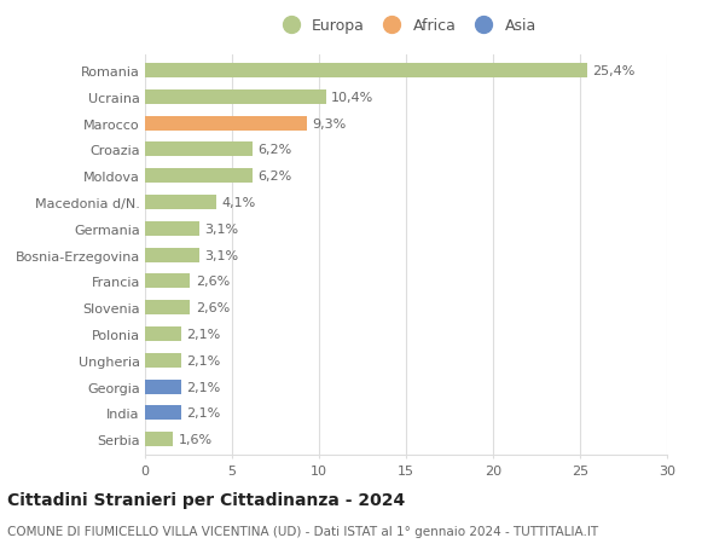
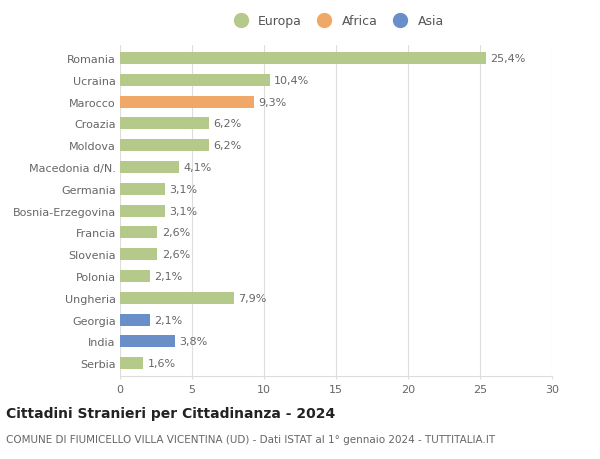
Ungheria: 2,1% -> 7,9%
India: 2,1% -> 3,8%
